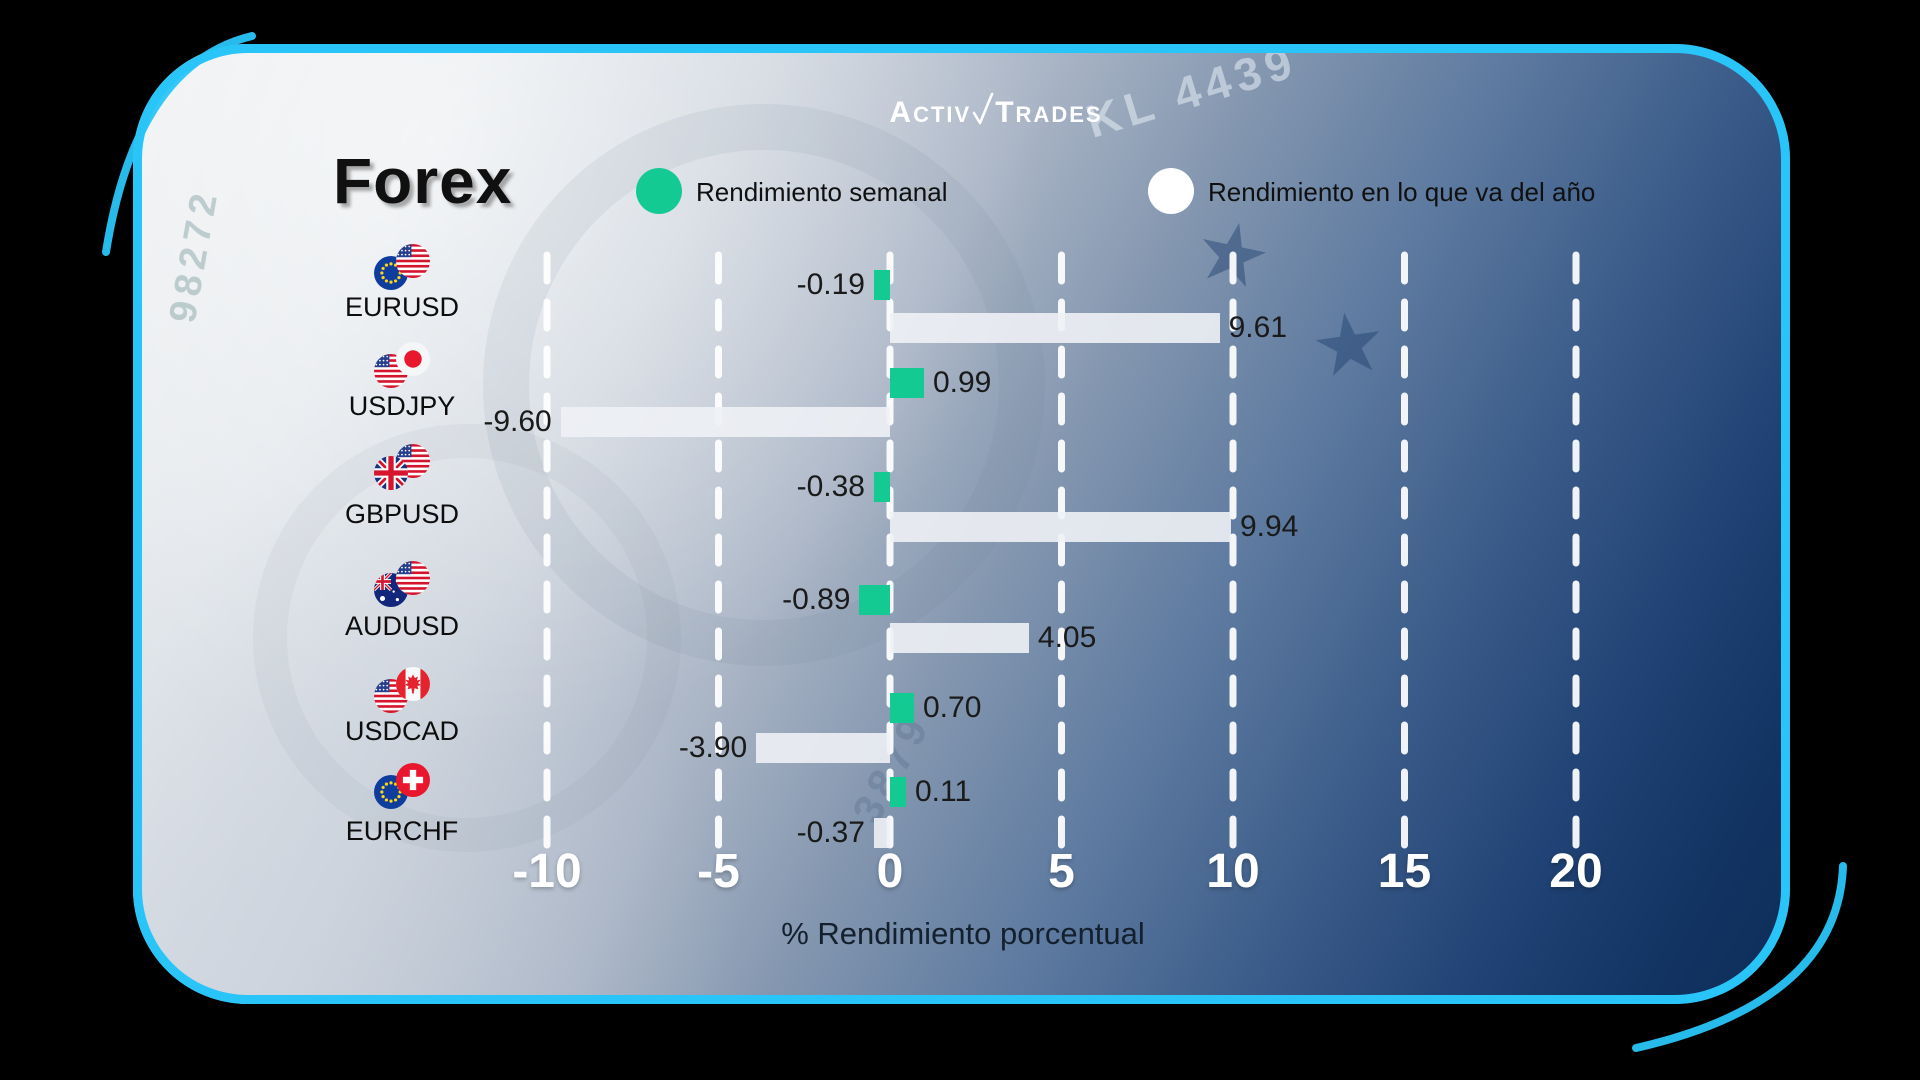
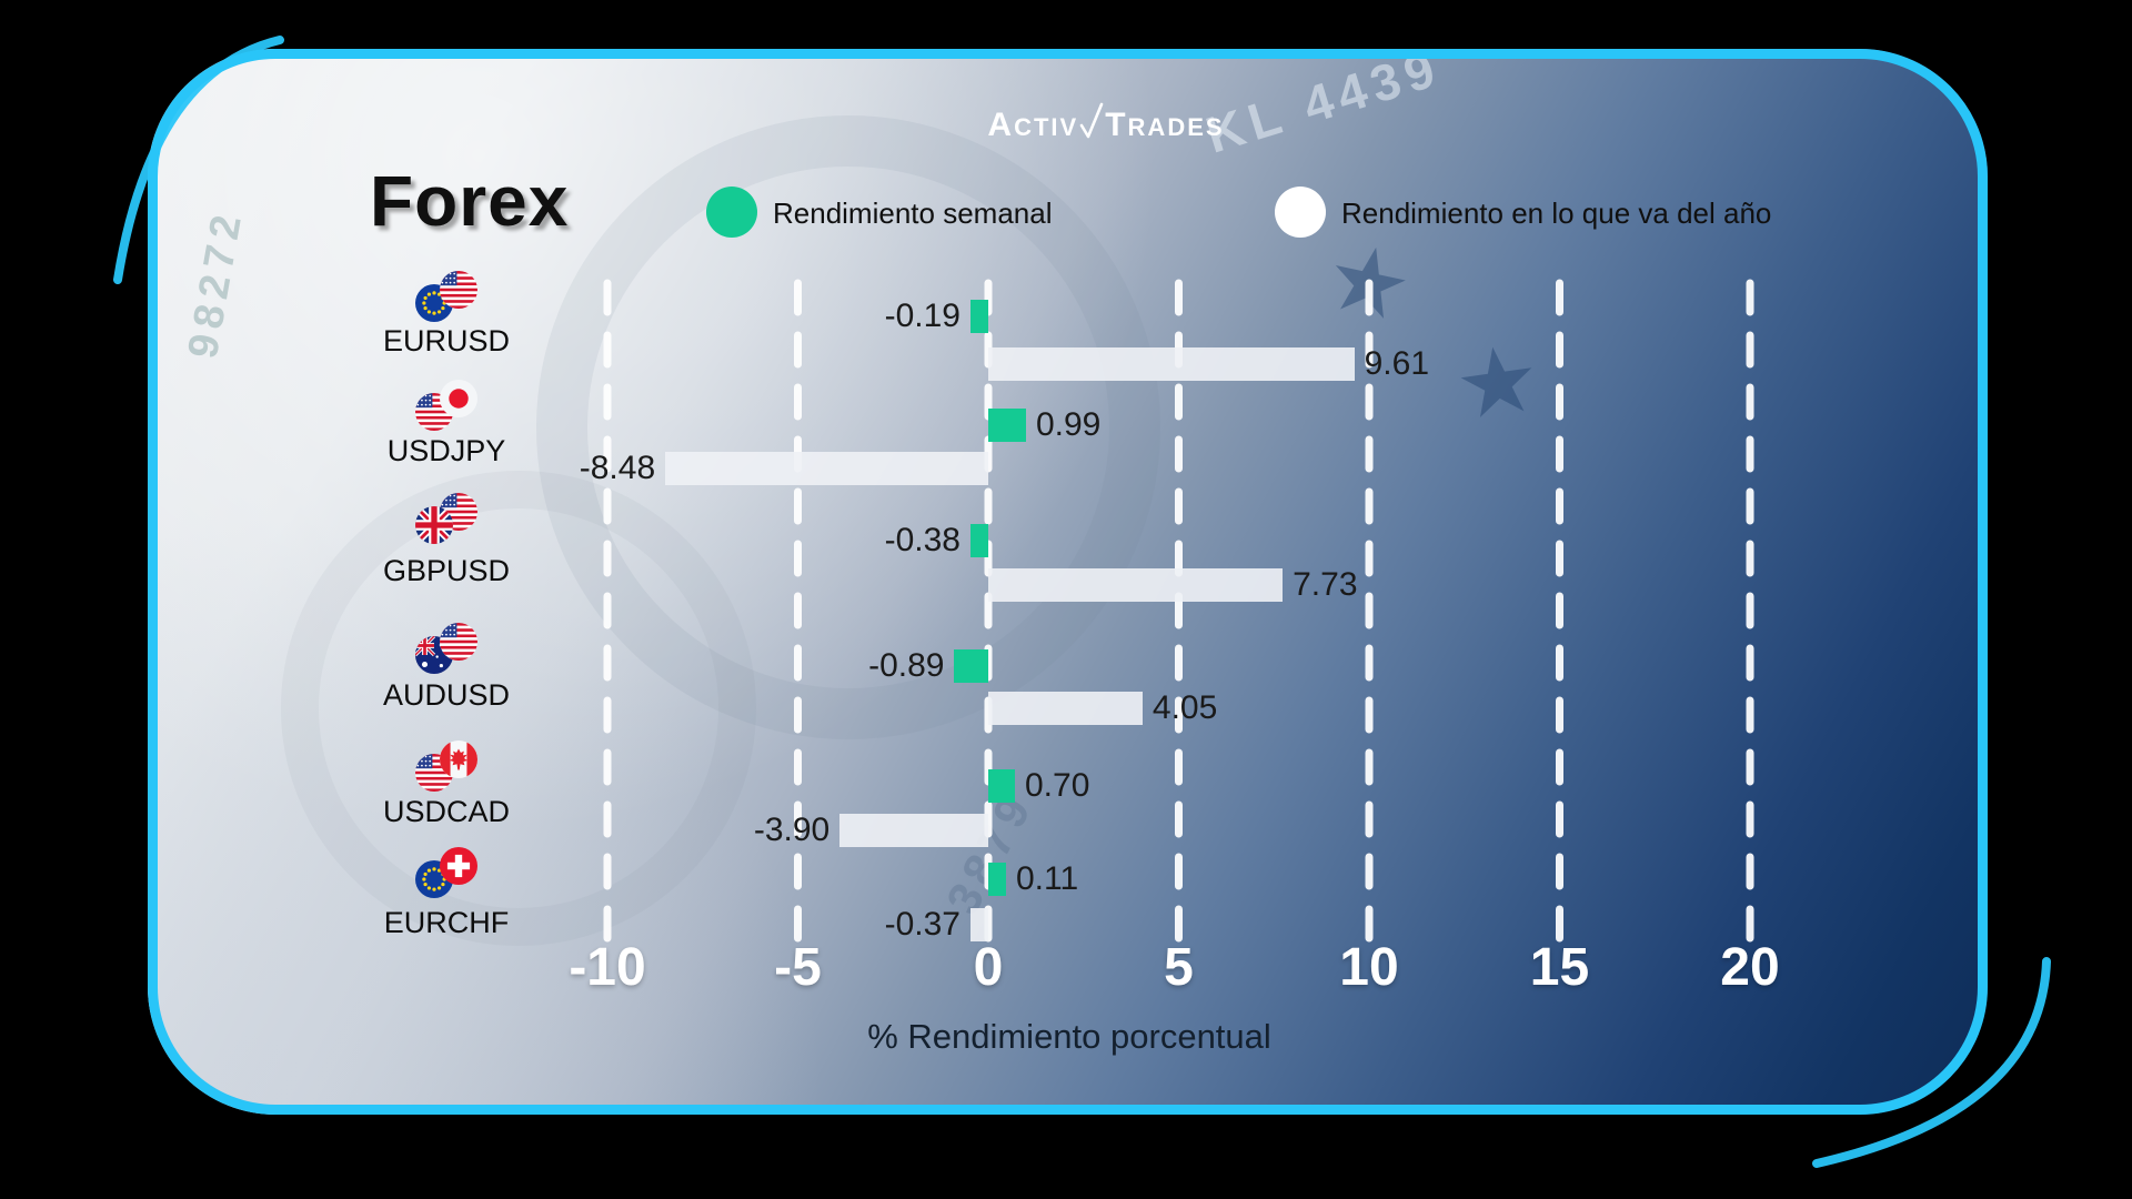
Rendimiento en lo que va del año/USDJPY: -9.60 -> -8.48
Rendimiento en lo que va del año/GBPUSD: 9.94 -> 7.73
